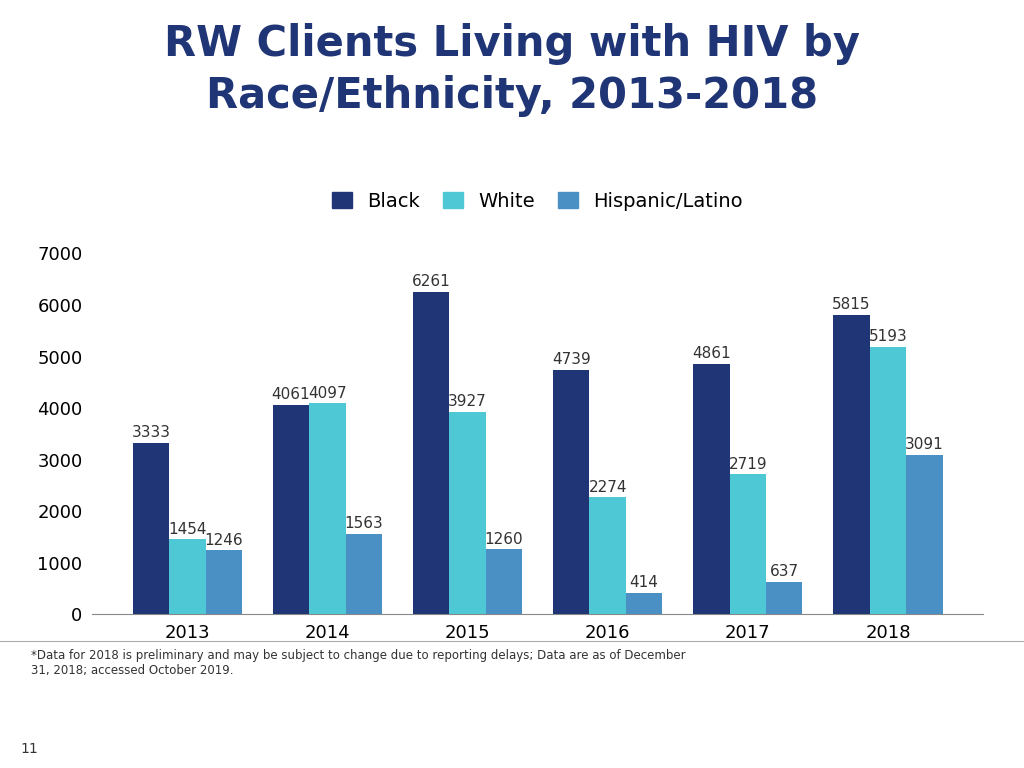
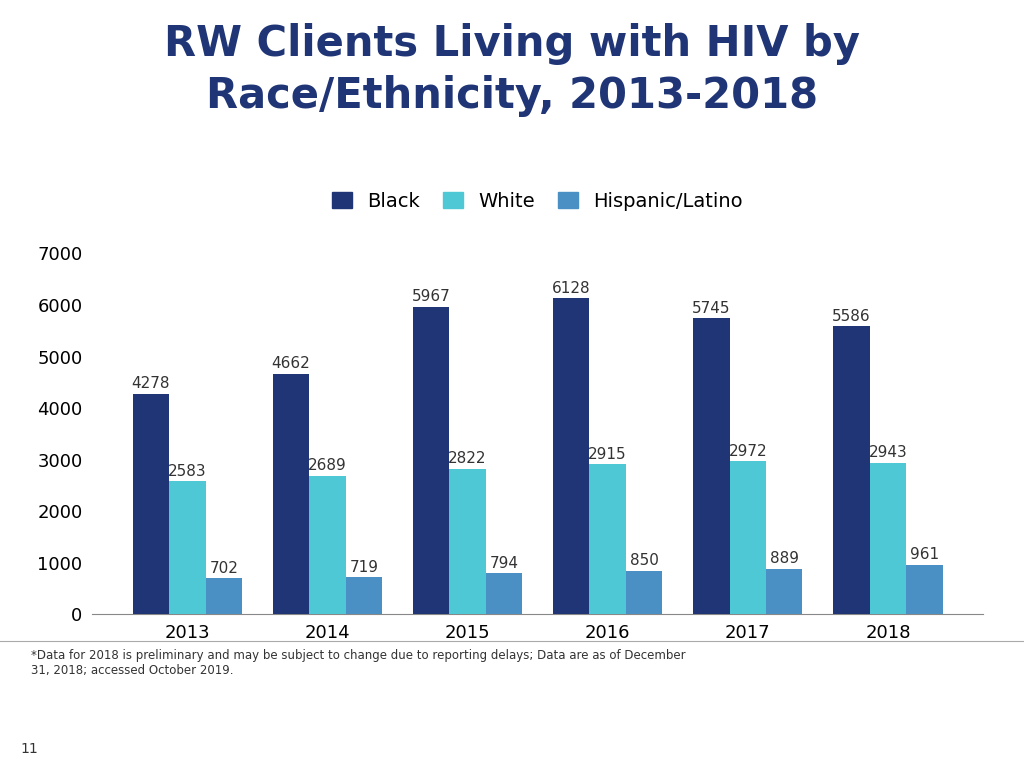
Black/2013: 3333 -> 4278
White/2013: 1454 -> 2583
Hispanic/Latino/2013: 1246 -> 702
Black/2014: 4061 -> 4662
White/2014: 4097 -> 2689
Hispanic/Latino/2014: 1563 -> 719
Black/2015: 6261 -> 5967
White/2015: 3927 -> 2822
Hispanic/Latino/2015: 1260 -> 794
Black/2016: 4739 -> 6128
White/2016: 2274 -> 2915
Hispanic/Latino/2016: 414 -> 850
Black/2017: 4861 -> 5745
White/2017: 2719 -> 2972
Hispanic/Latino/2017: 637 -> 889
Black/2018: 5815 -> 5586
White/2018: 5193 -> 2943
Hispanic/Latino/2018: 3091 -> 961
